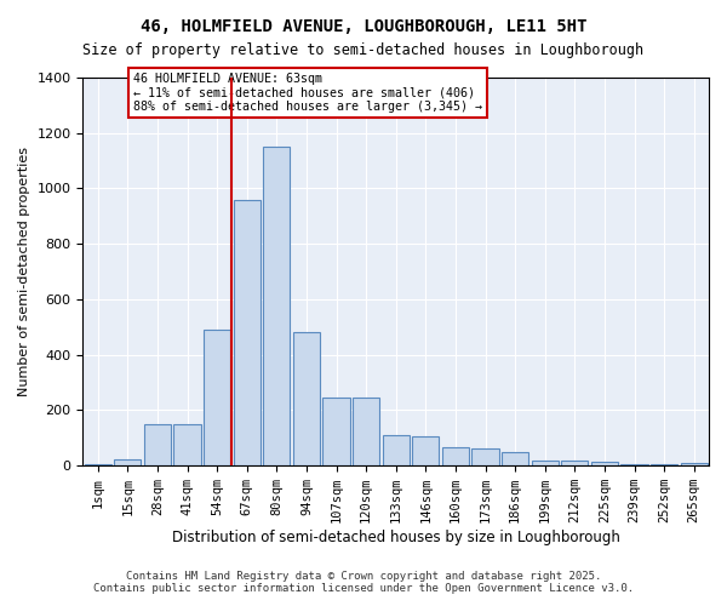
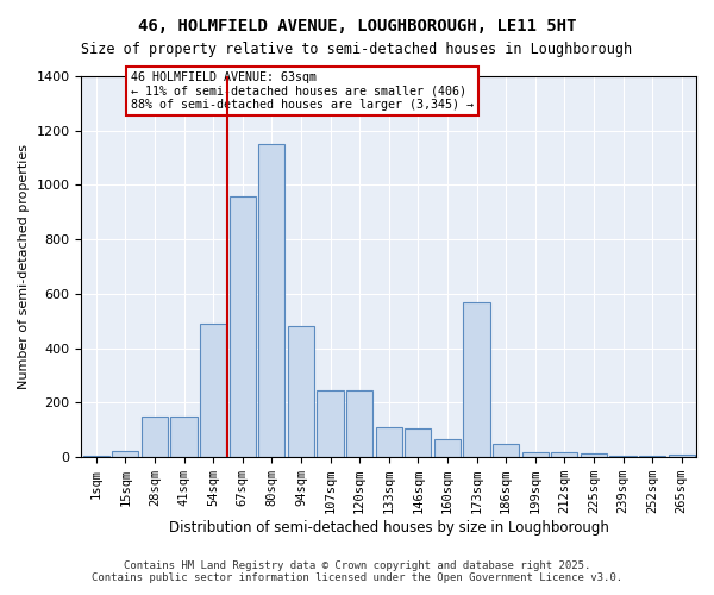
173sqm: 60 -> 570
